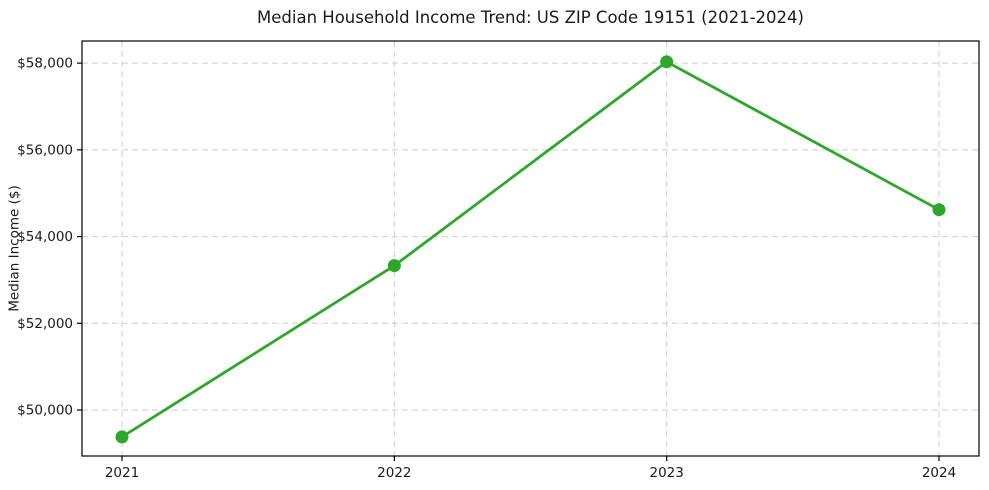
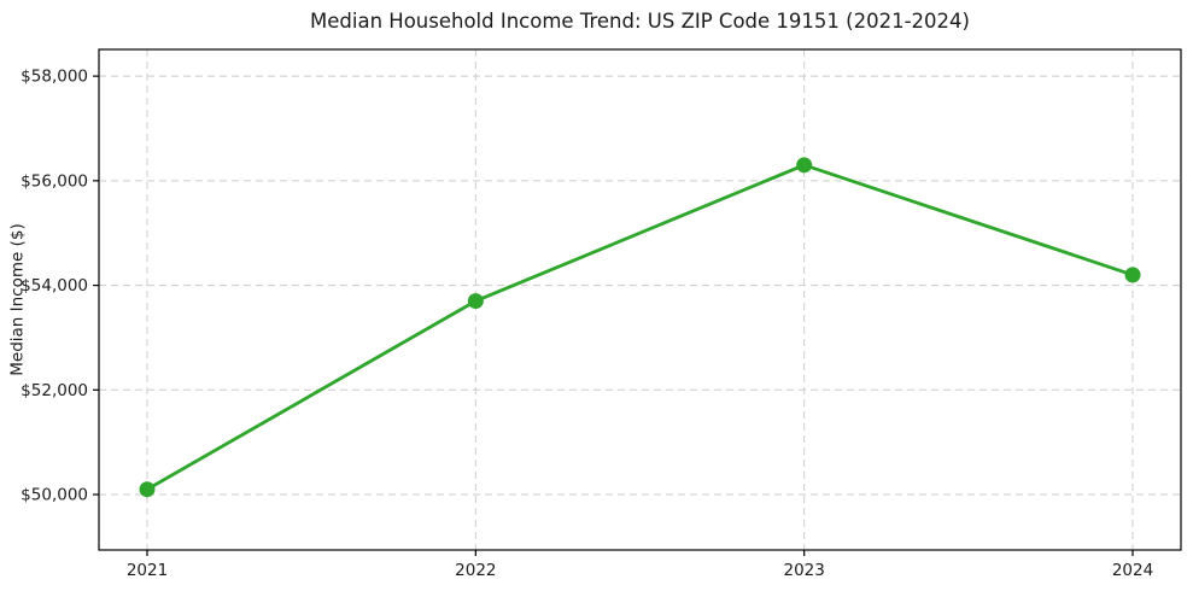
2021: $49400 -> $50100
2022: $53300 -> $53700
2023: $58000 -> $56300
2024: $54600 -> $54200
